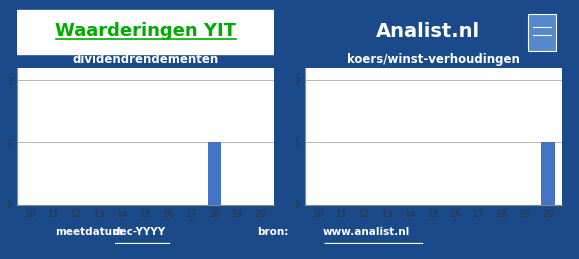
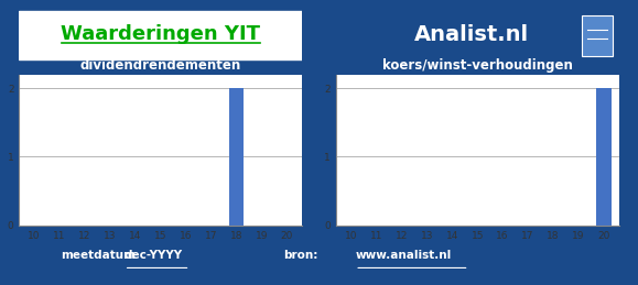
dividendrendementen/18: 1 -> 2
koers/winst-verhoudingen/20: 1 -> 2
